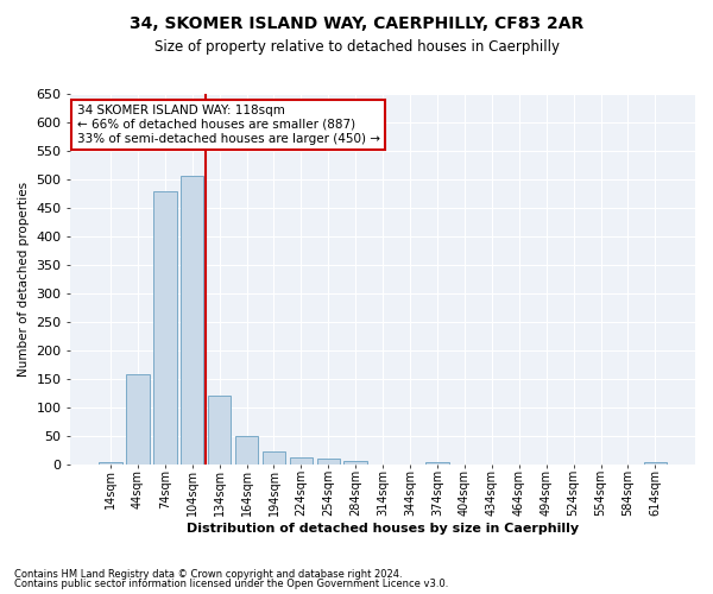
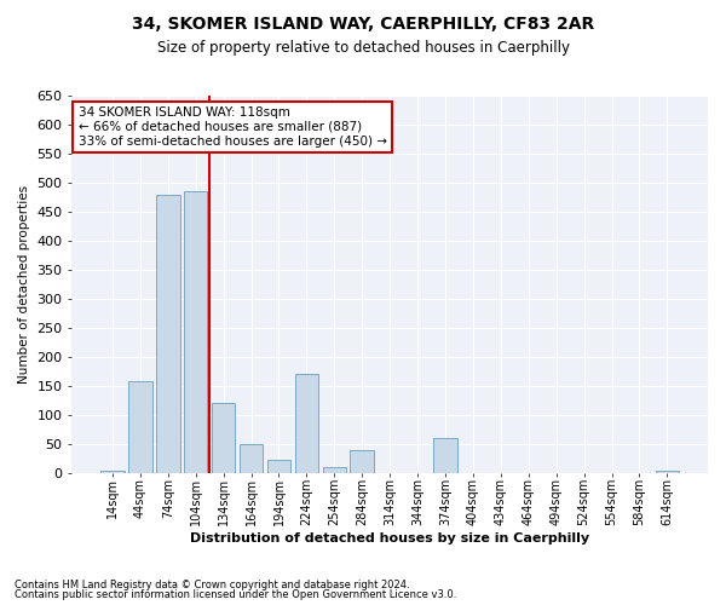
104sqm: 506 -> 485
224sqm: 13 -> 170
284sqm: 6 -> 40
374sqm: 4 -> 60
